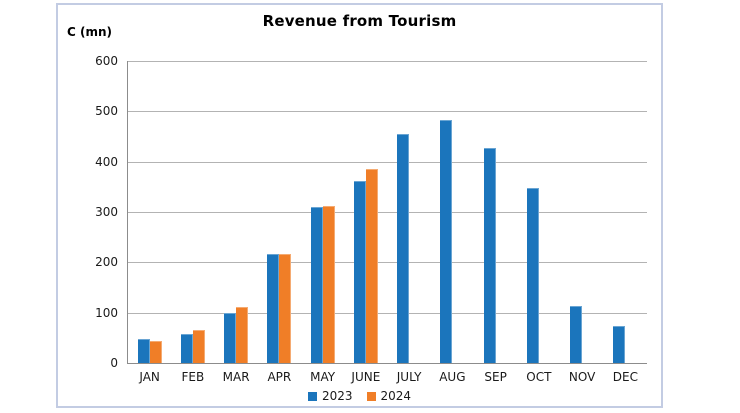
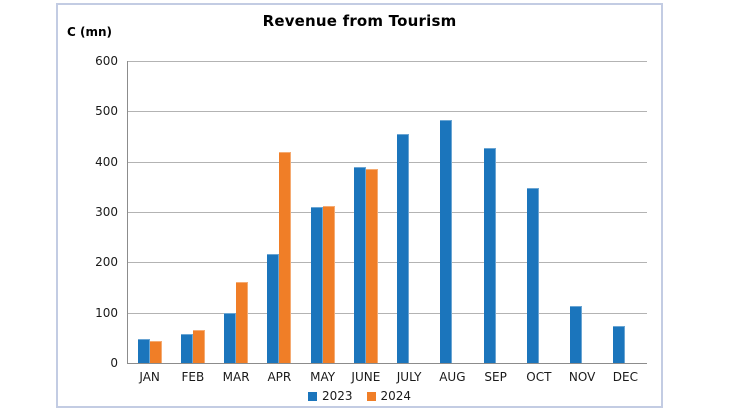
2024/MAR: 110 -> 160
2024/APR: 220 -> 420
2023/JUNE: 360 -> 390
